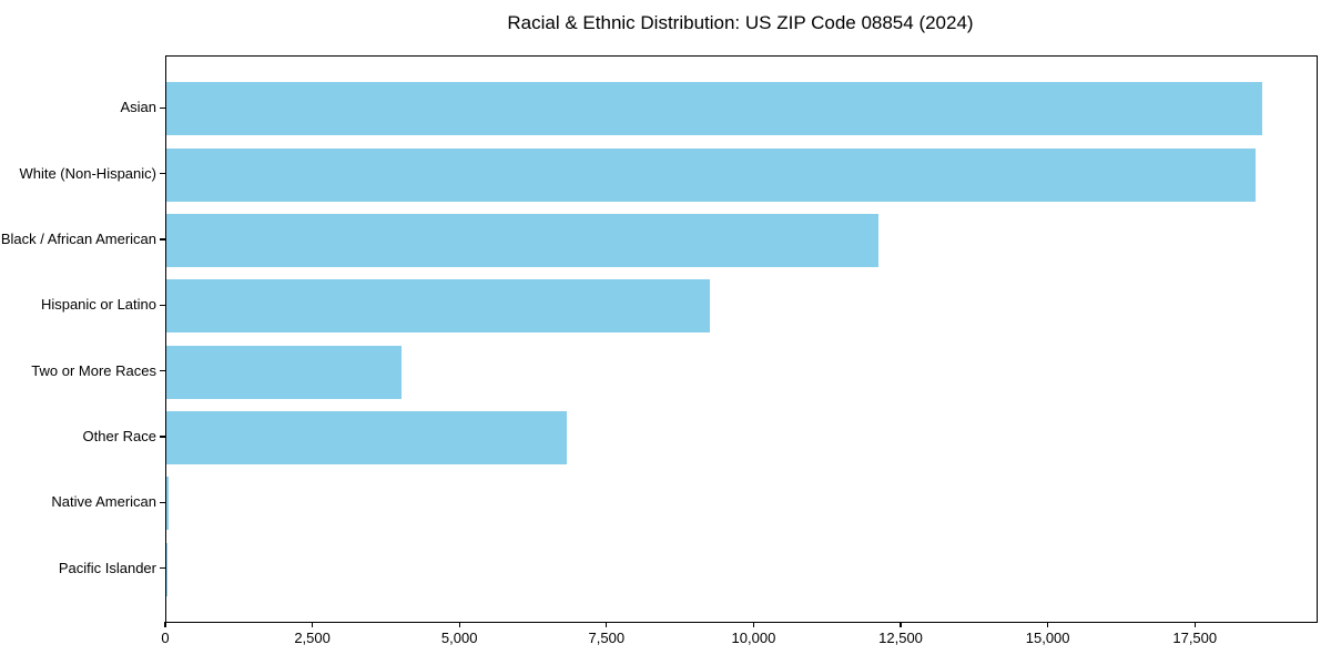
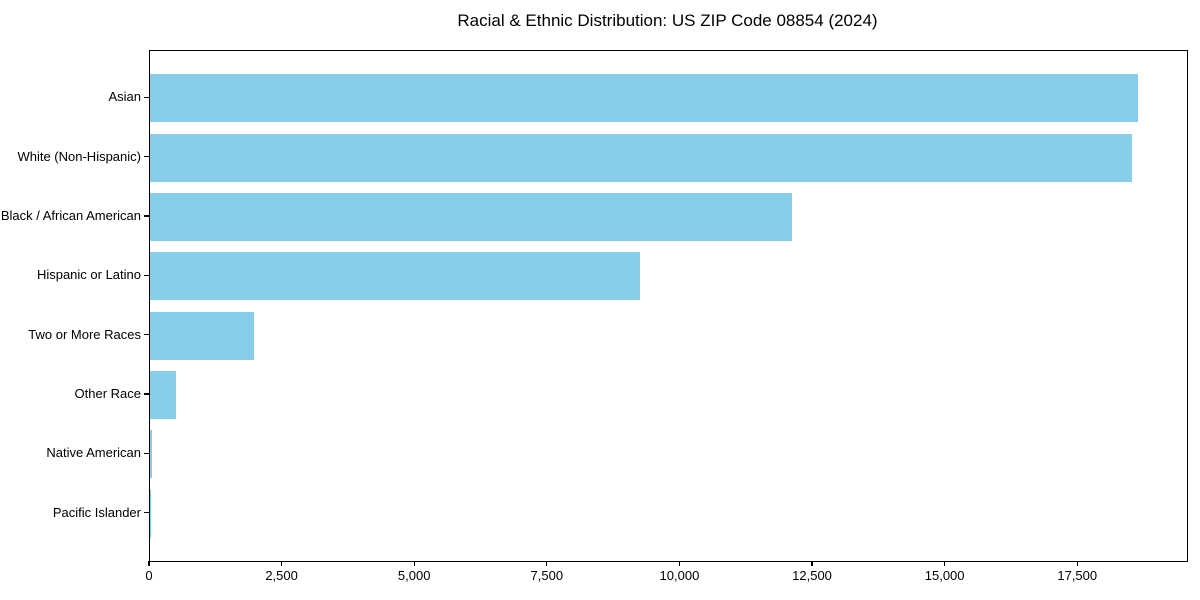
Two or More Races: 4000 -> 2000
Other Race: 6800 -> 500
